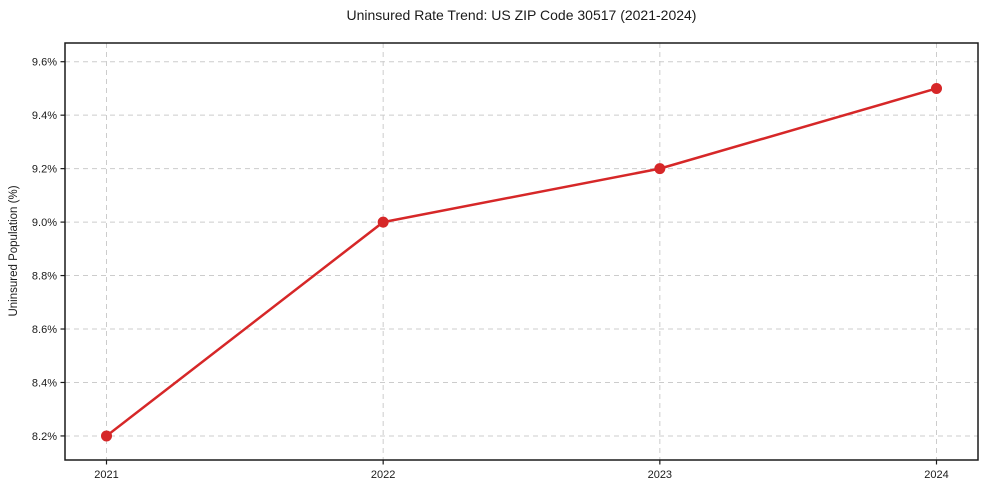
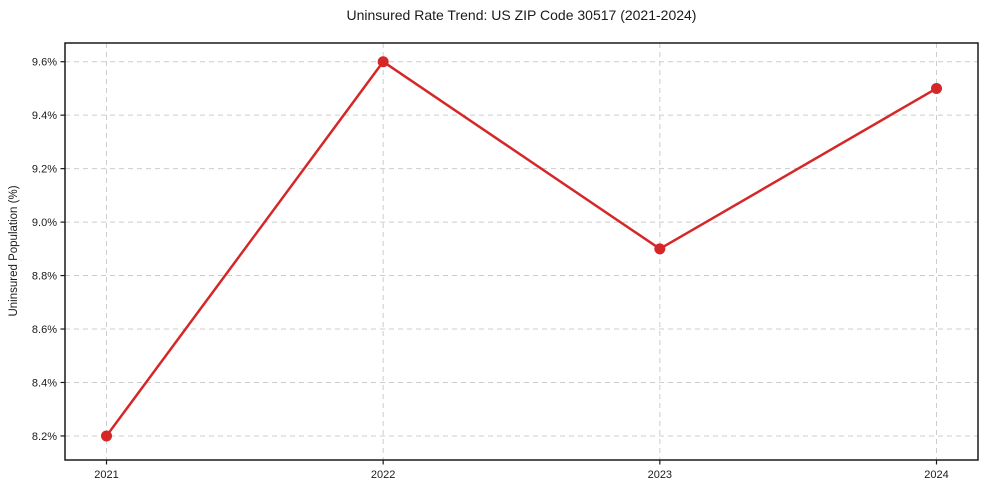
2022: 9.0% -> 9.6%
2023: 9.2% -> 8.9%
